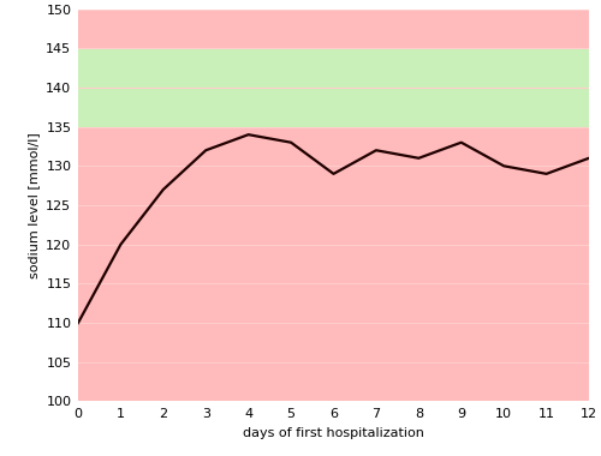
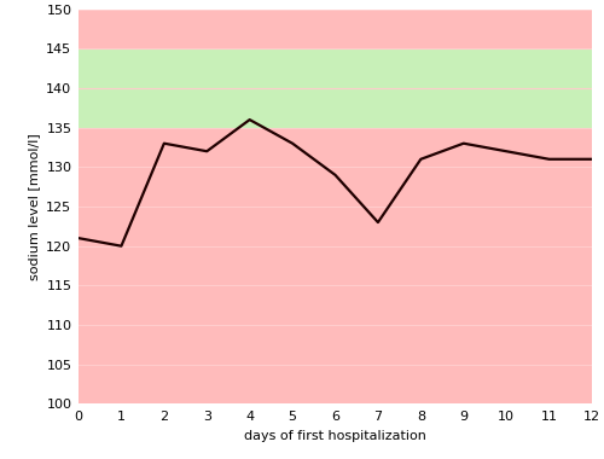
0: 110 -> 121
2: 127 -> 133
4: 134 -> 136
7: 132 -> 123
10: 130 -> 132
11: 129 -> 131
